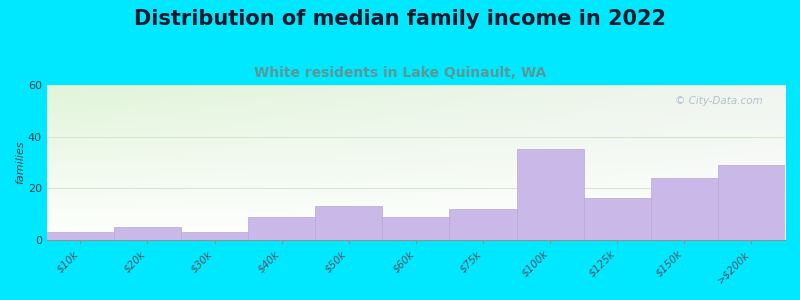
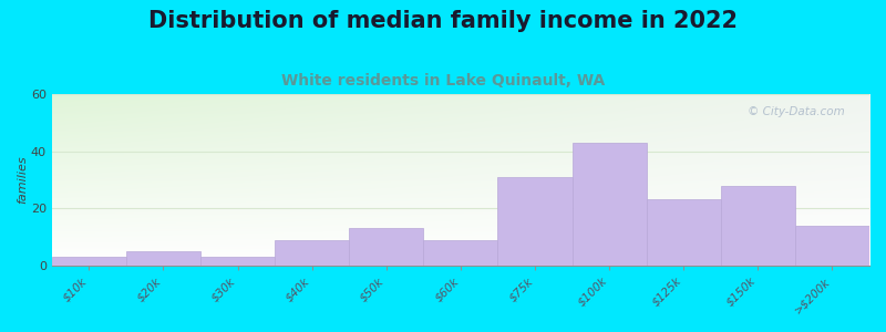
$75k: 12 -> 31
$100k: 35 -> 43
$125k: 16 -> 23
$150k: 24 -> 28
>$200k: 29 -> 14
